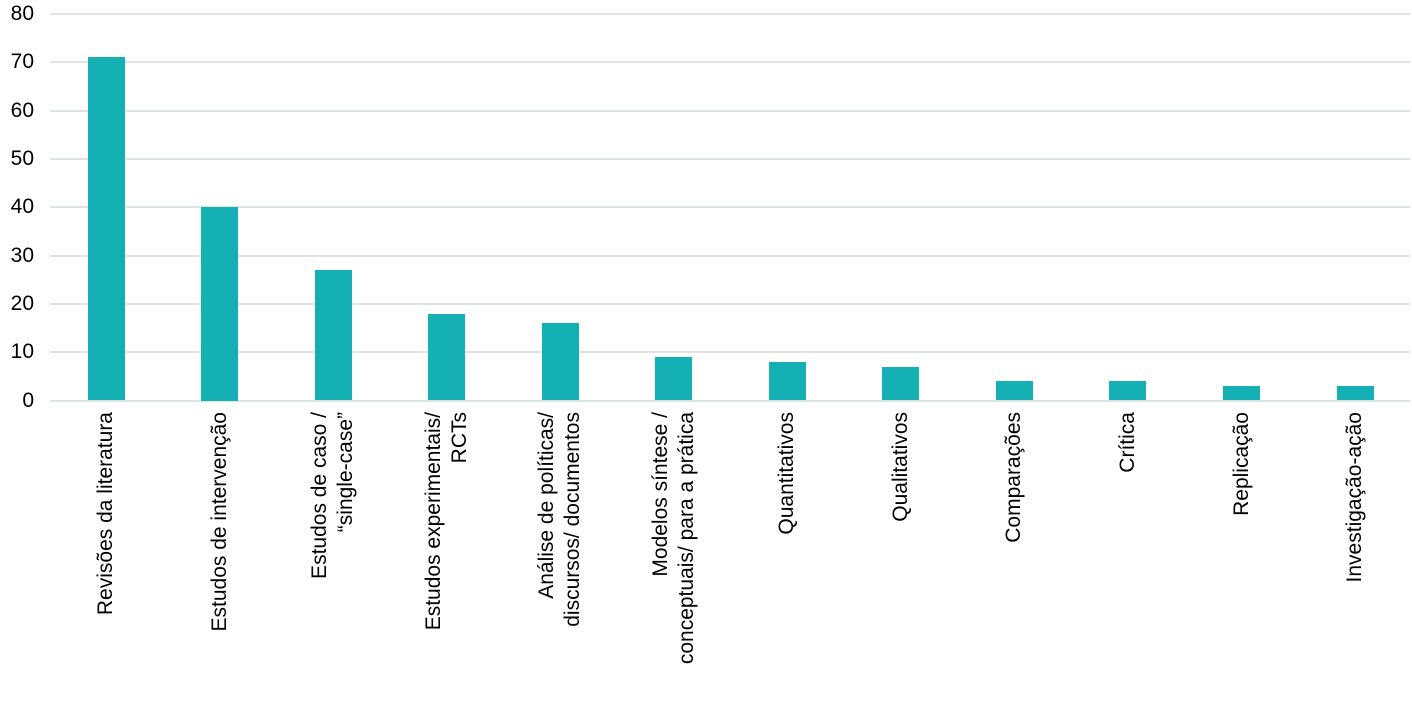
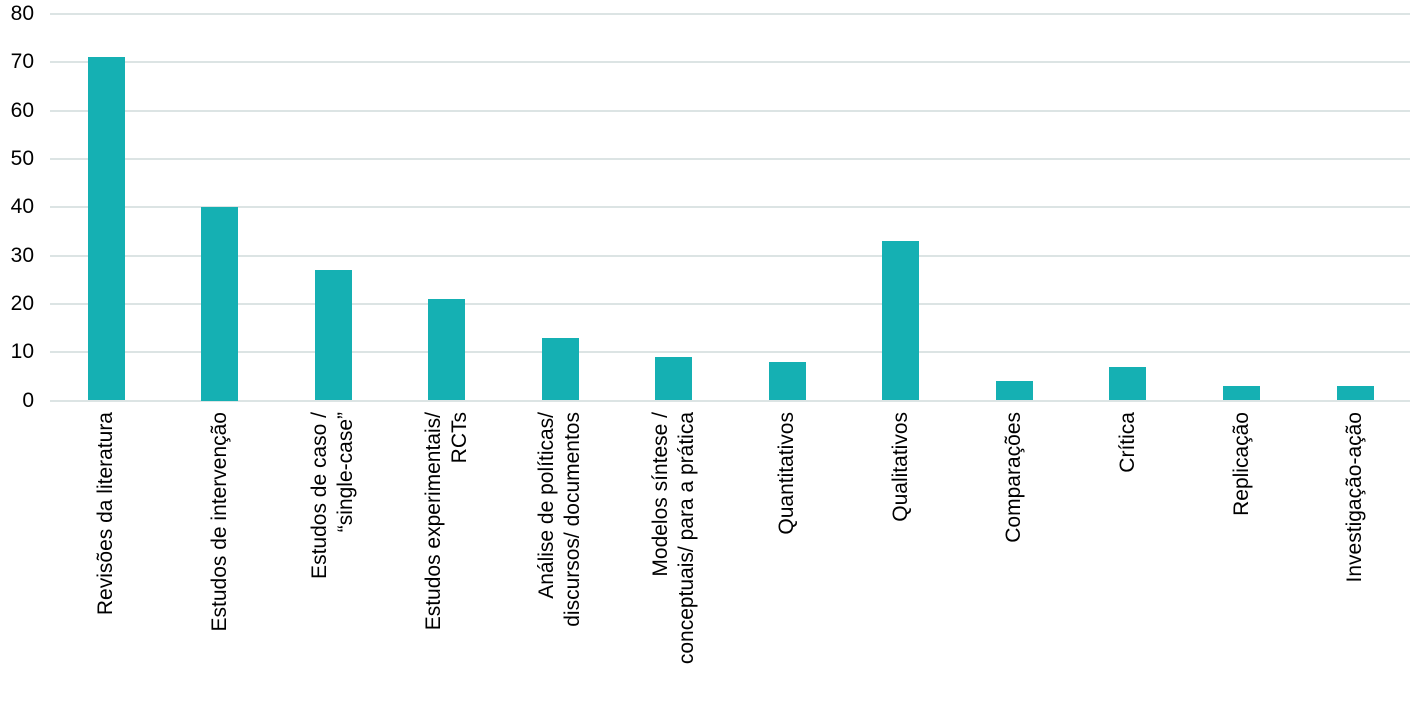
Estudos experimentais/ RCTs: 18 -> 21
Análise de políticas/ discursos/ documentos: 16 -> 13
Qualitativos: 7 -> 33
Crítica: 4 -> 7
